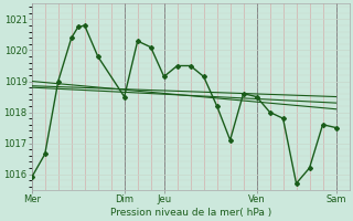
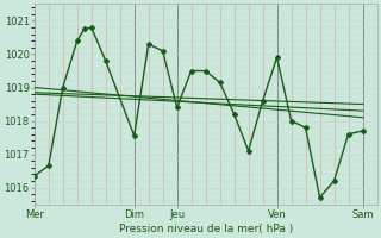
Mer: 1015.90 -> 1016.35
Dim: 1018.50 -> 1017.55
Jeu: 1019.15 -> 1018.40
Ven: 1018.50 -> 1019.90
Sam: 1017.50 -> 1017.70
